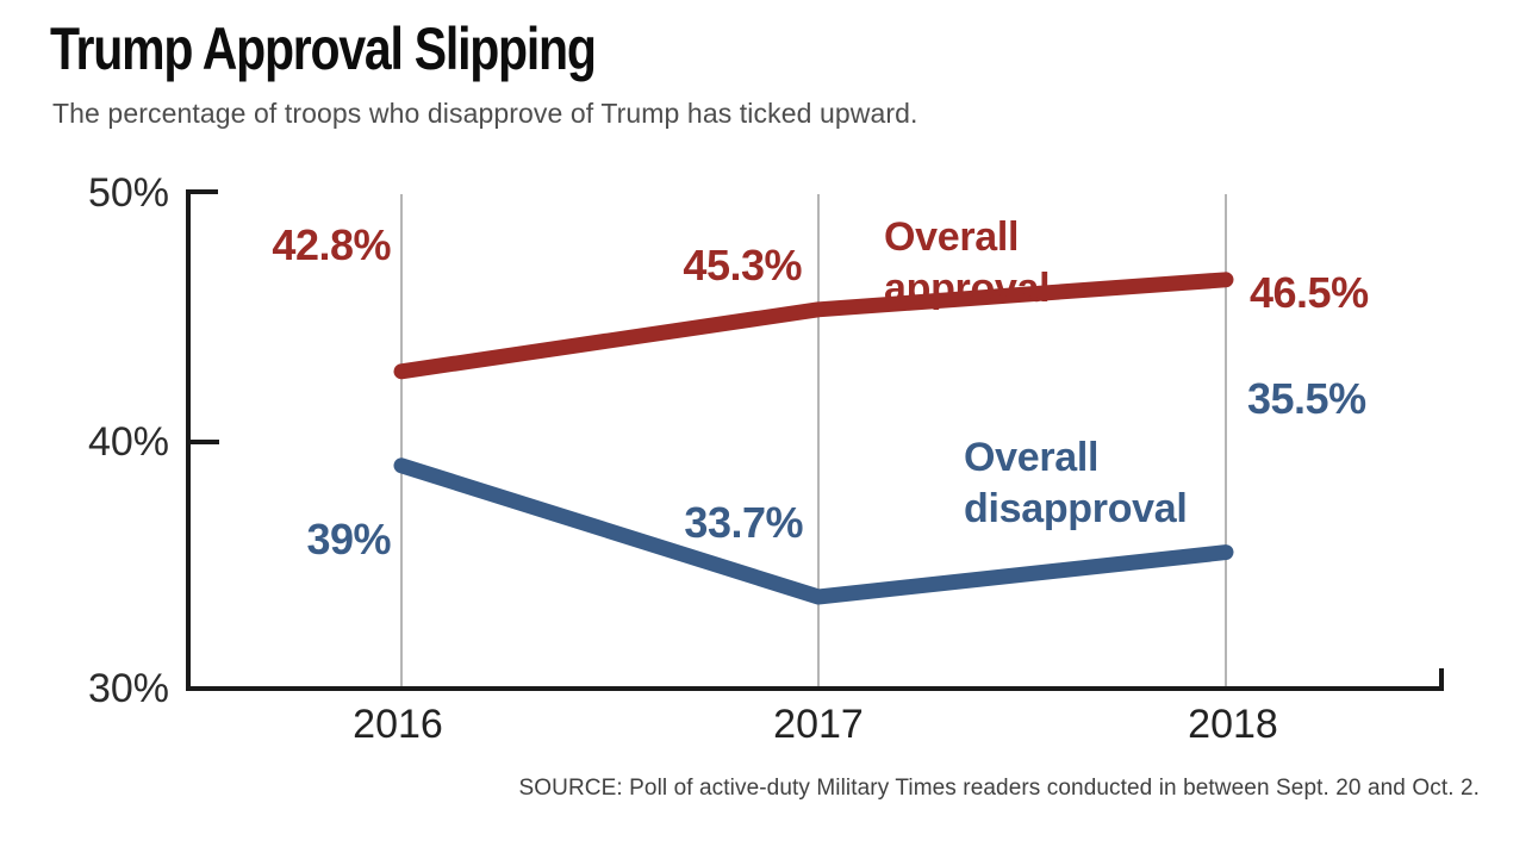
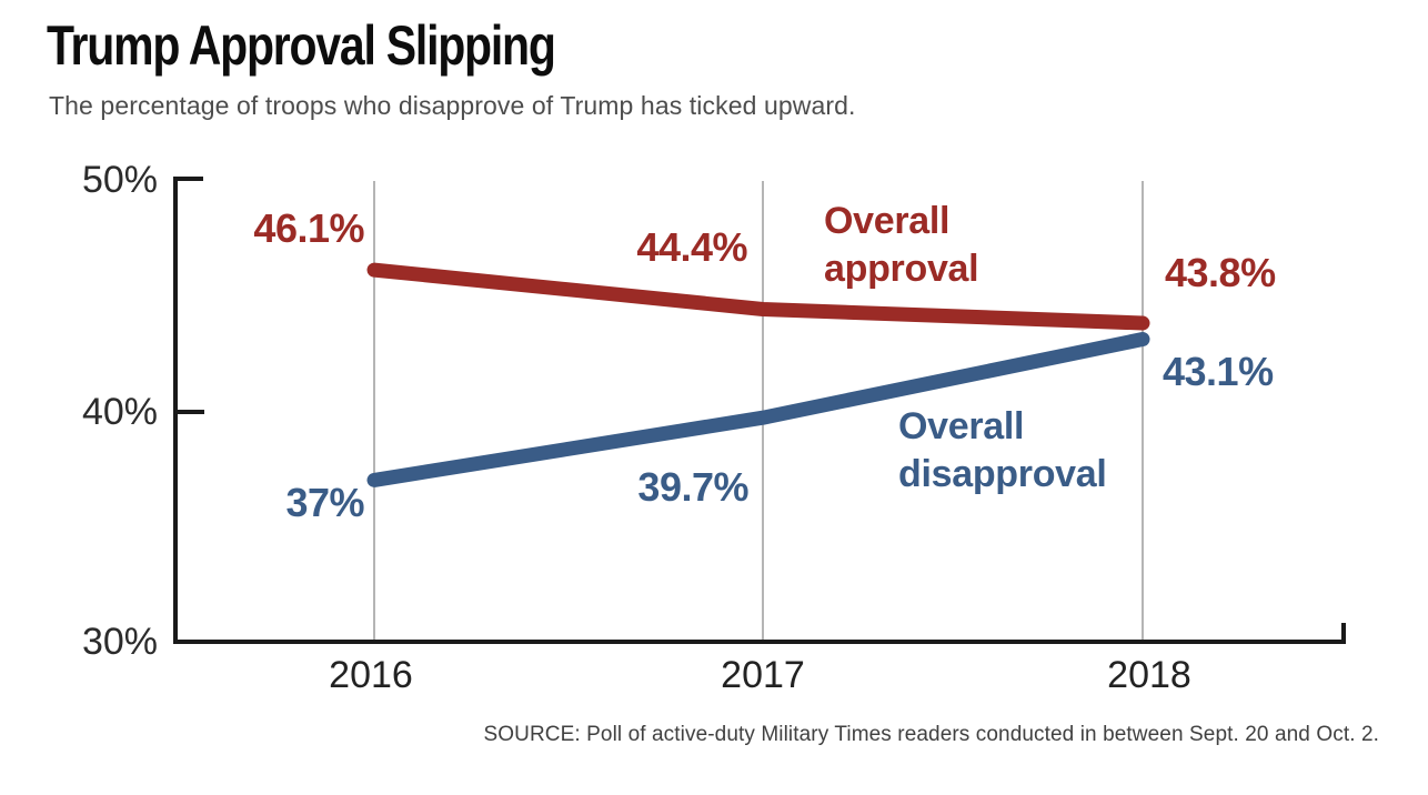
Overall approval/2016: 42.8% -> 46.1%
Overall disapproval/2016: 39% -> 37%
Overall approval/2017: 45.3% -> 44.4%
Overall disapproval/2017: 33.7% -> 39.7%
Overall approval/2018: 46.5% -> 43.8%
Overall disapproval/2018: 35.5% -> 43.1%
